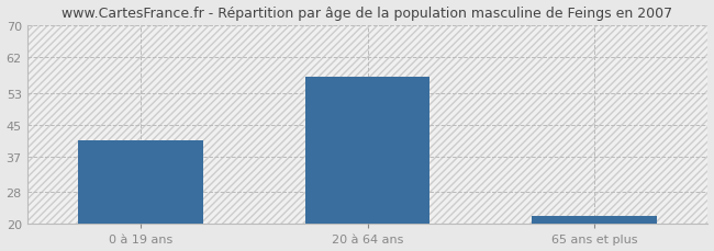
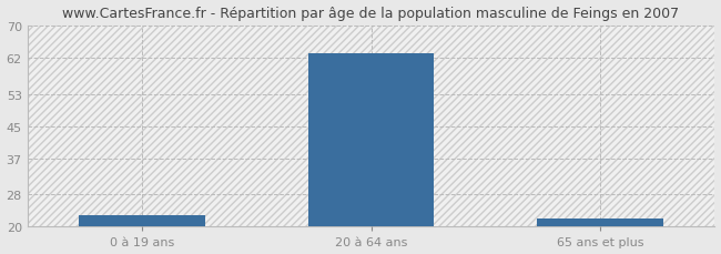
0 à 19 ans: 41 -> 23
20 à 64 ans: 57 -> 63
